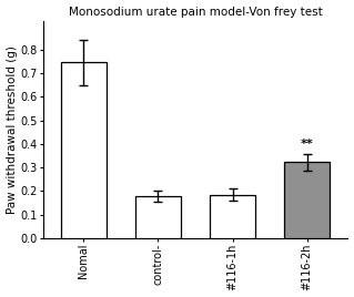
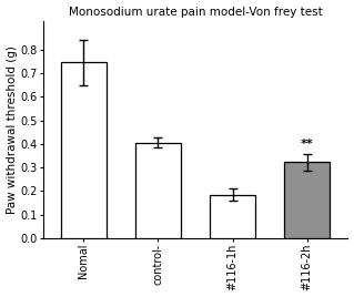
control-: 0.178 -> 0.405
